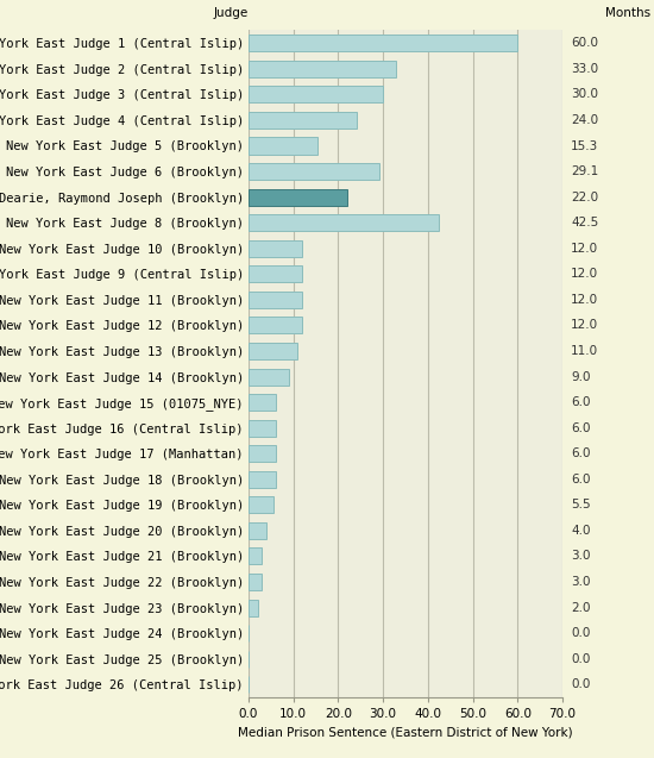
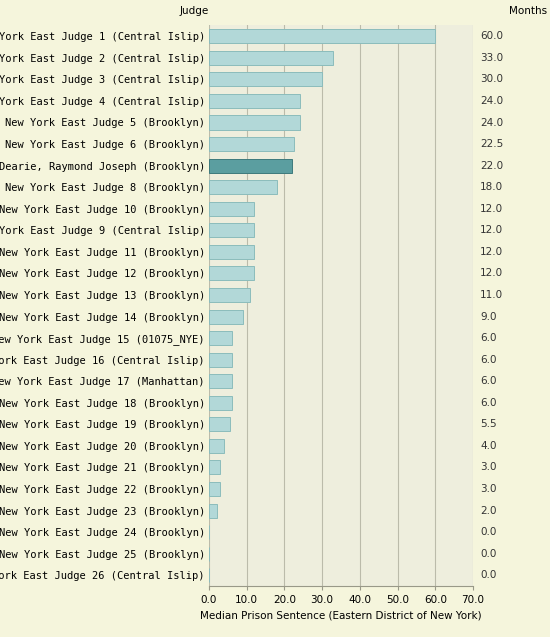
New York East Judge 5 (Brooklyn): 15.3 -> 24.0
New York East Judge 6 (Brooklyn): 29.1 -> 22.5
New York East Judge 8 (Brooklyn): 42.5 -> 18.0
